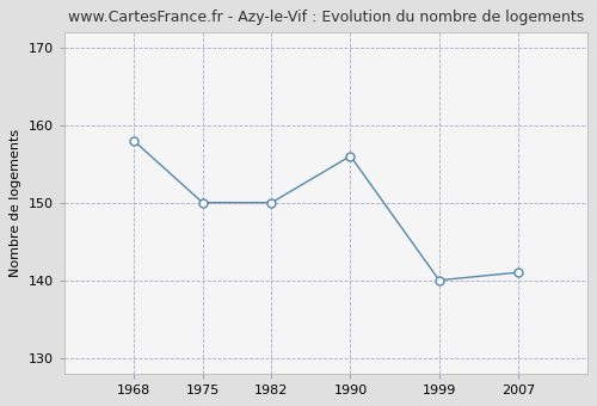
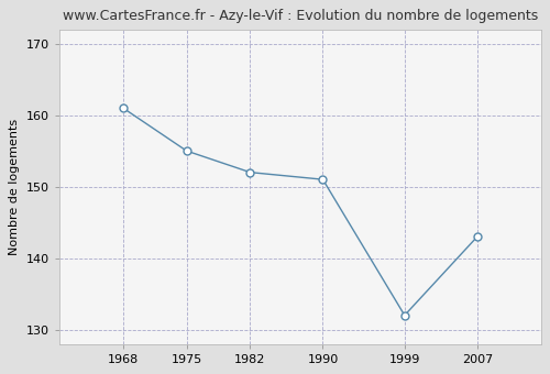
1968: 158 -> 161
1975: 150 -> 155
1982: 150 -> 152
1990: 156 -> 151
1999: 140 -> 132
2007: 141 -> 143
